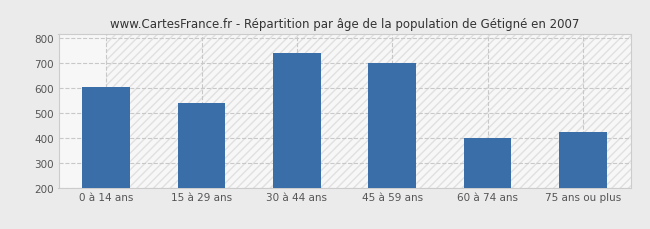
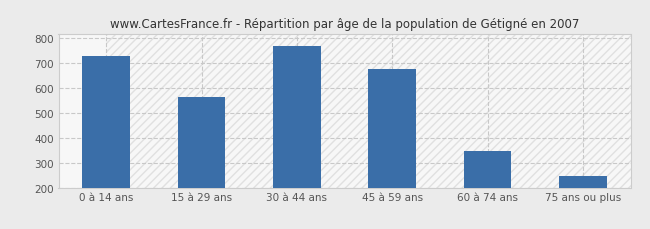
0 à 14 ans: 605 -> 730
15 à 29 ans: 540 -> 565
30 à 44 ans: 740 -> 768
45 à 59 ans: 700 -> 678
60 à 74 ans: 400 -> 347
75 ans ou plus: 425 -> 247
